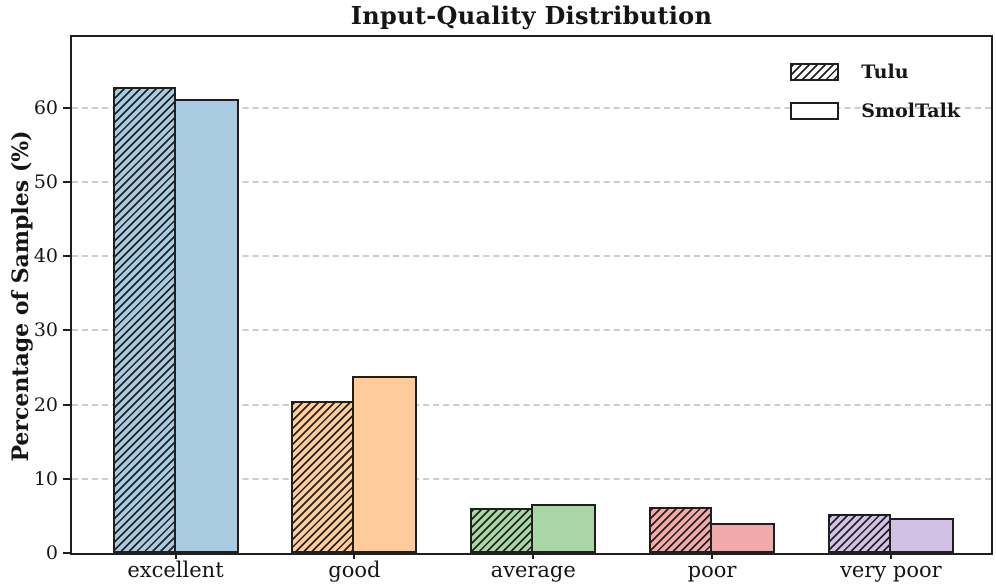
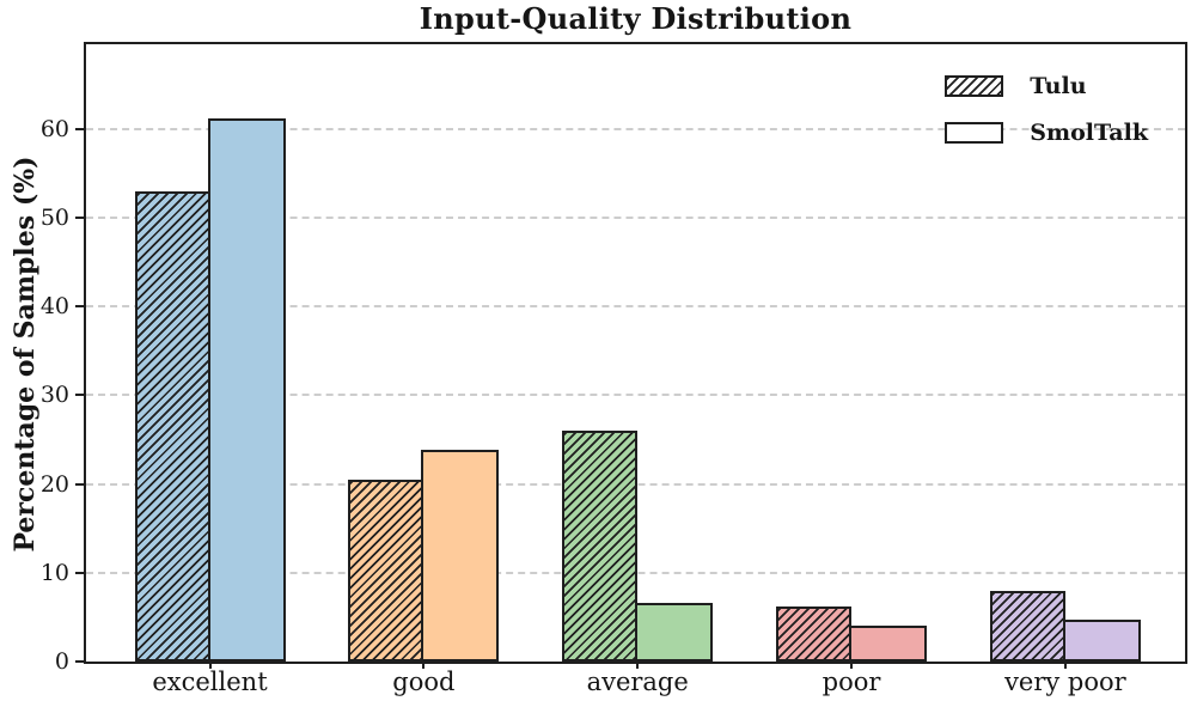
Tulu/excellent: 63 -> 53
Tulu/average: 6 -> 26
Tulu/very poor: 5 -> 8
